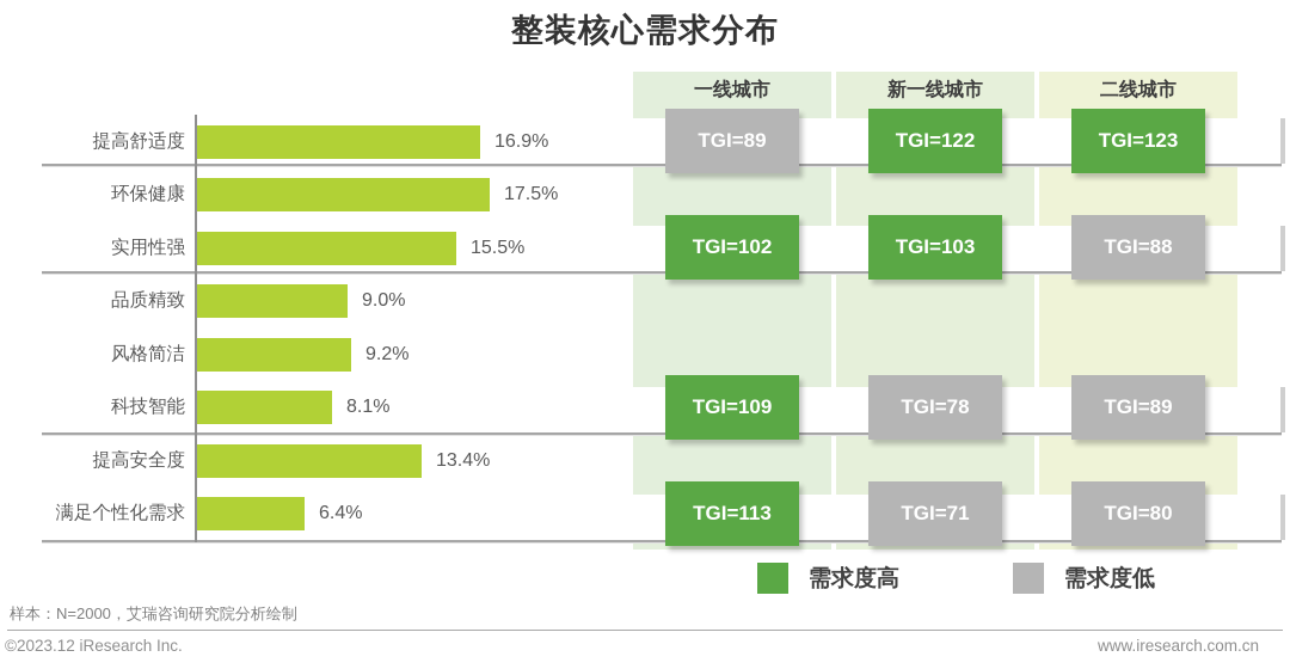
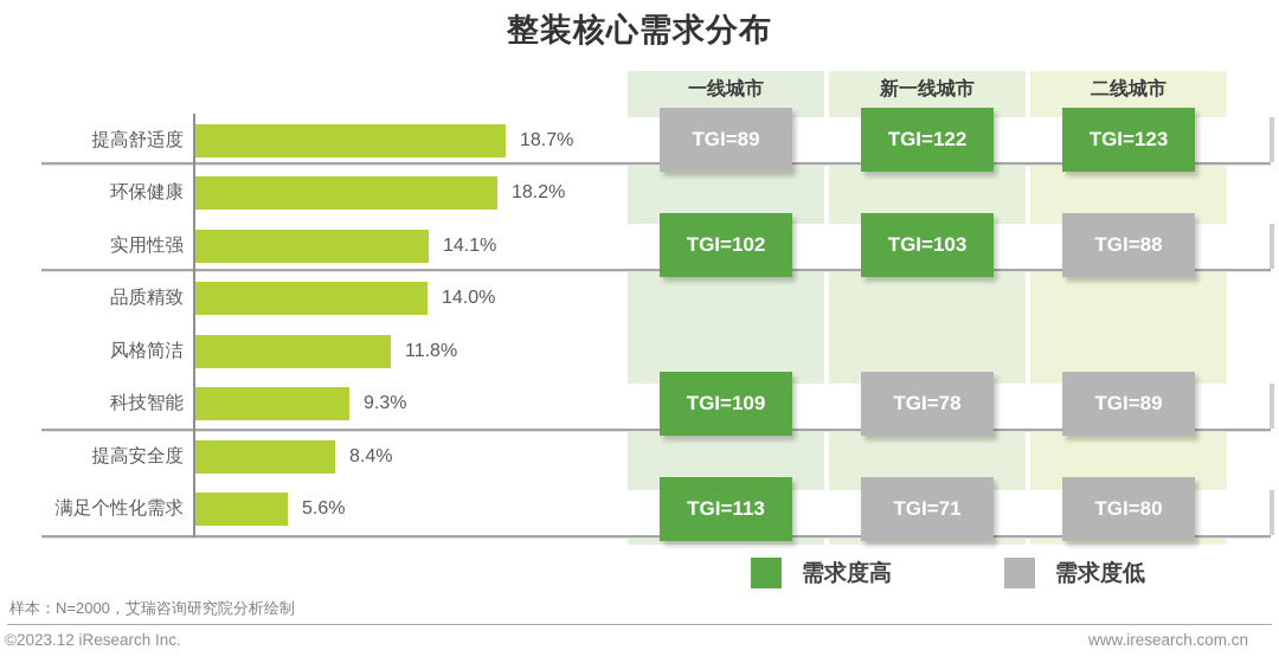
提高舒适度: 16.9% -> 18.7%
环保健康: 17.5% -> 18.2%
实用性强: 15.5% -> 14.1%
品质精致: 9.0% -> 14.0%
风格简洁: 9.2% -> 11.8%
科技智能: 8.1% -> 9.3%
提高安全度: 13.4% -> 8.4%
满足个性化需求: 6.4% -> 5.6%
